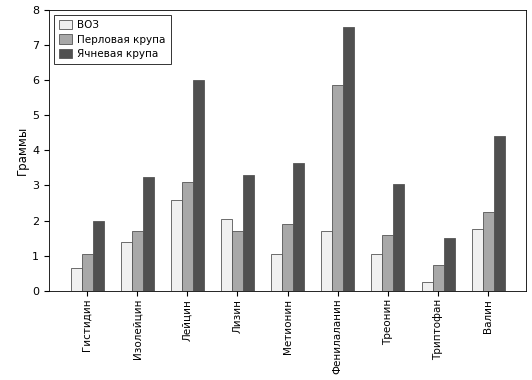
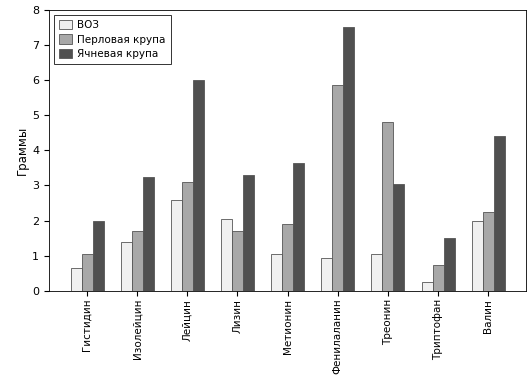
ВОЗ/Фенилаланин: 1.70 -> 0.95
Перловая крупа/Треонин: 1.60 -> 4.80
ВОЗ/Валин: 1.75 -> 2.00
